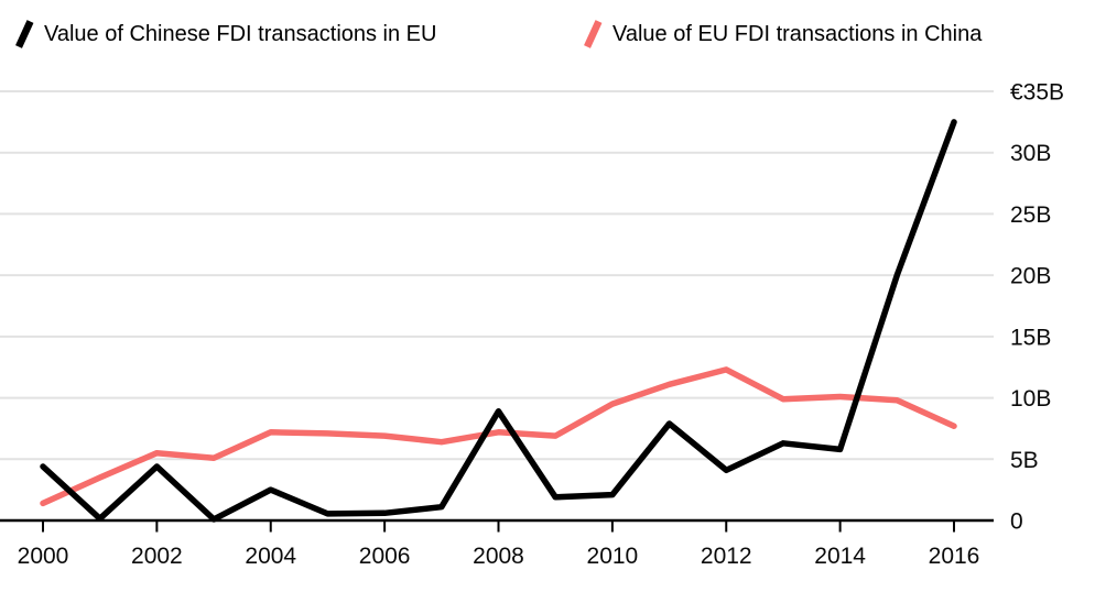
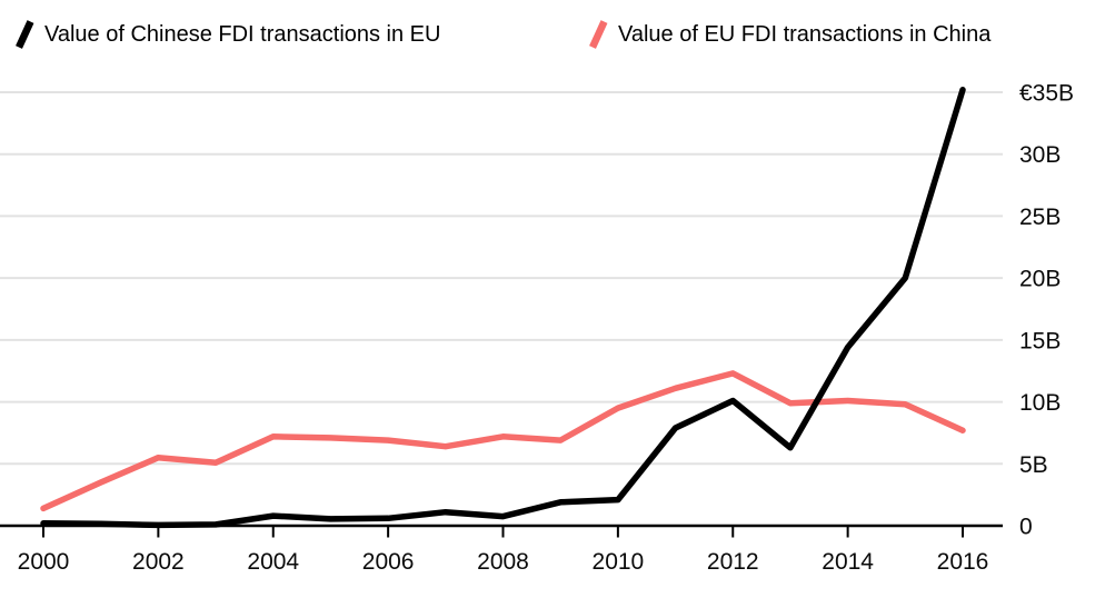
Value of Chinese FDI transactions in EU/2000: €4.4B -> €0.2B
Value of Chinese FDI transactions in EU/2002: €4.4B -> €0.1B
Value of Chinese FDI transactions in EU/2004: €2.5B -> €0.8B
Value of Chinese FDI transactions in EU/2008: €8.9B -> €0.8B
Value of Chinese FDI transactions in EU/2012: €4.1B -> €10.1B
Value of Chinese FDI transactions in EU/2014: €5.8B -> €14.4B
Value of Chinese FDI transactions in EU/2016: €32.5B -> €35.2B
